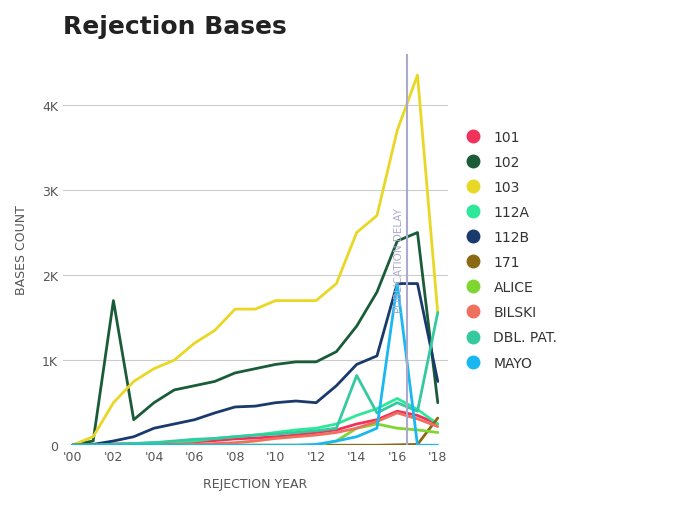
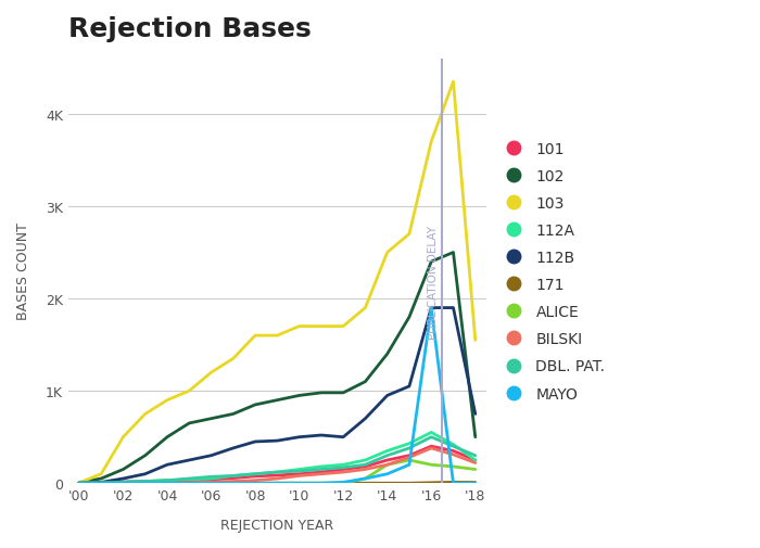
102/'02: 1.70K -> 0.15K
DBL. PAT./'14: 0.82K -> 0.30K
171/'18: 0.32K -> 0.01K
DBL. PAT./'18: 1.56K -> 0.30K
